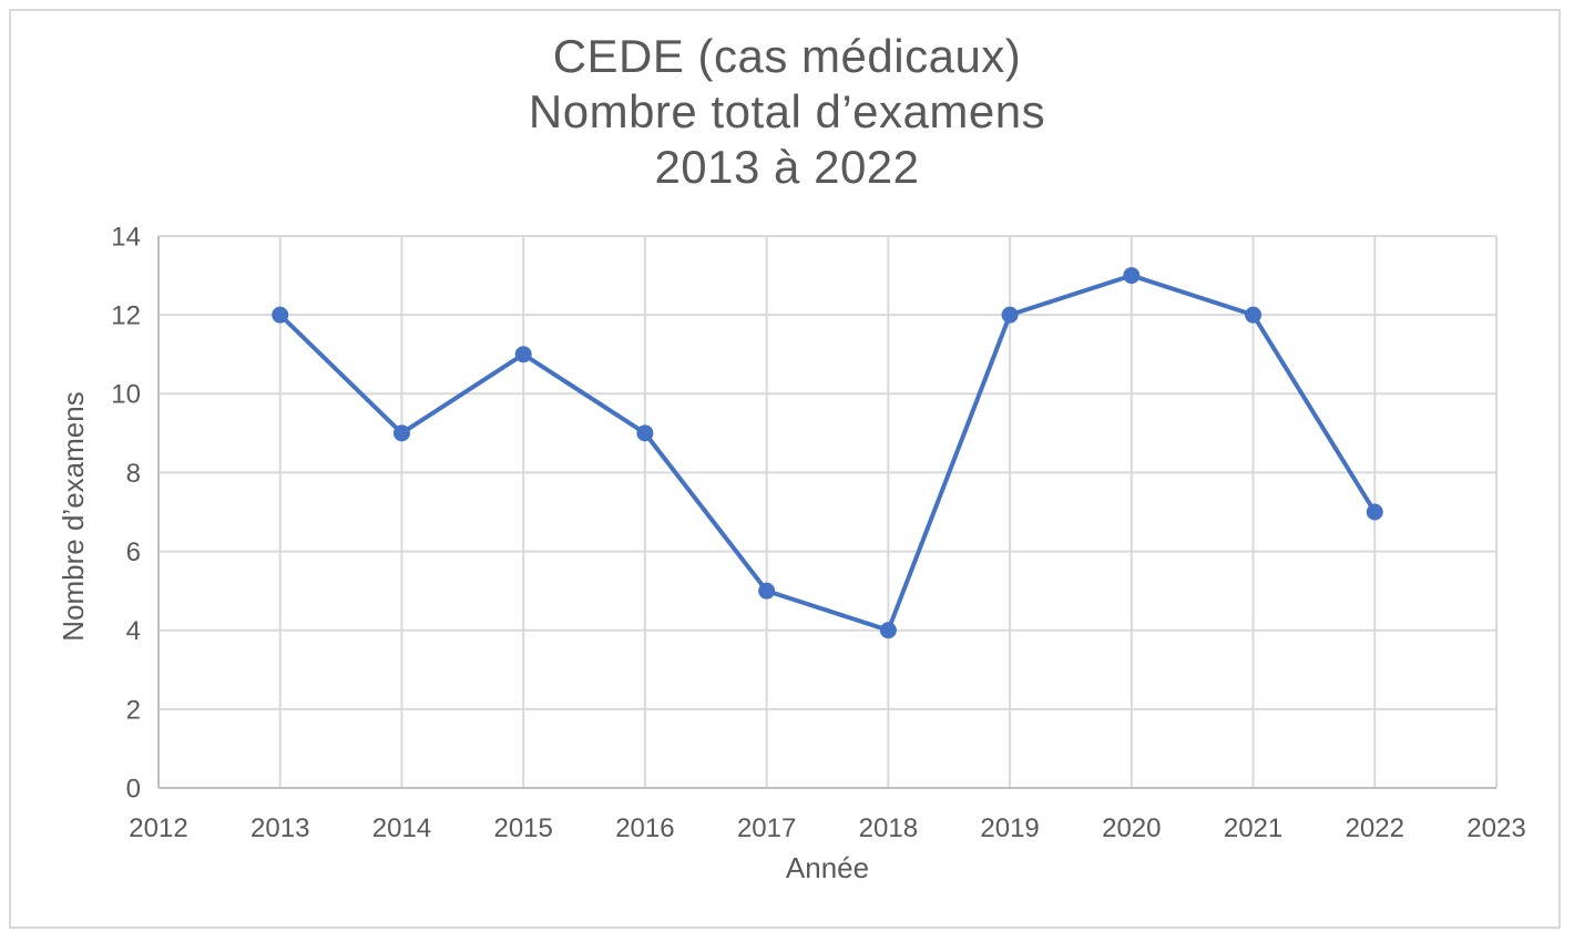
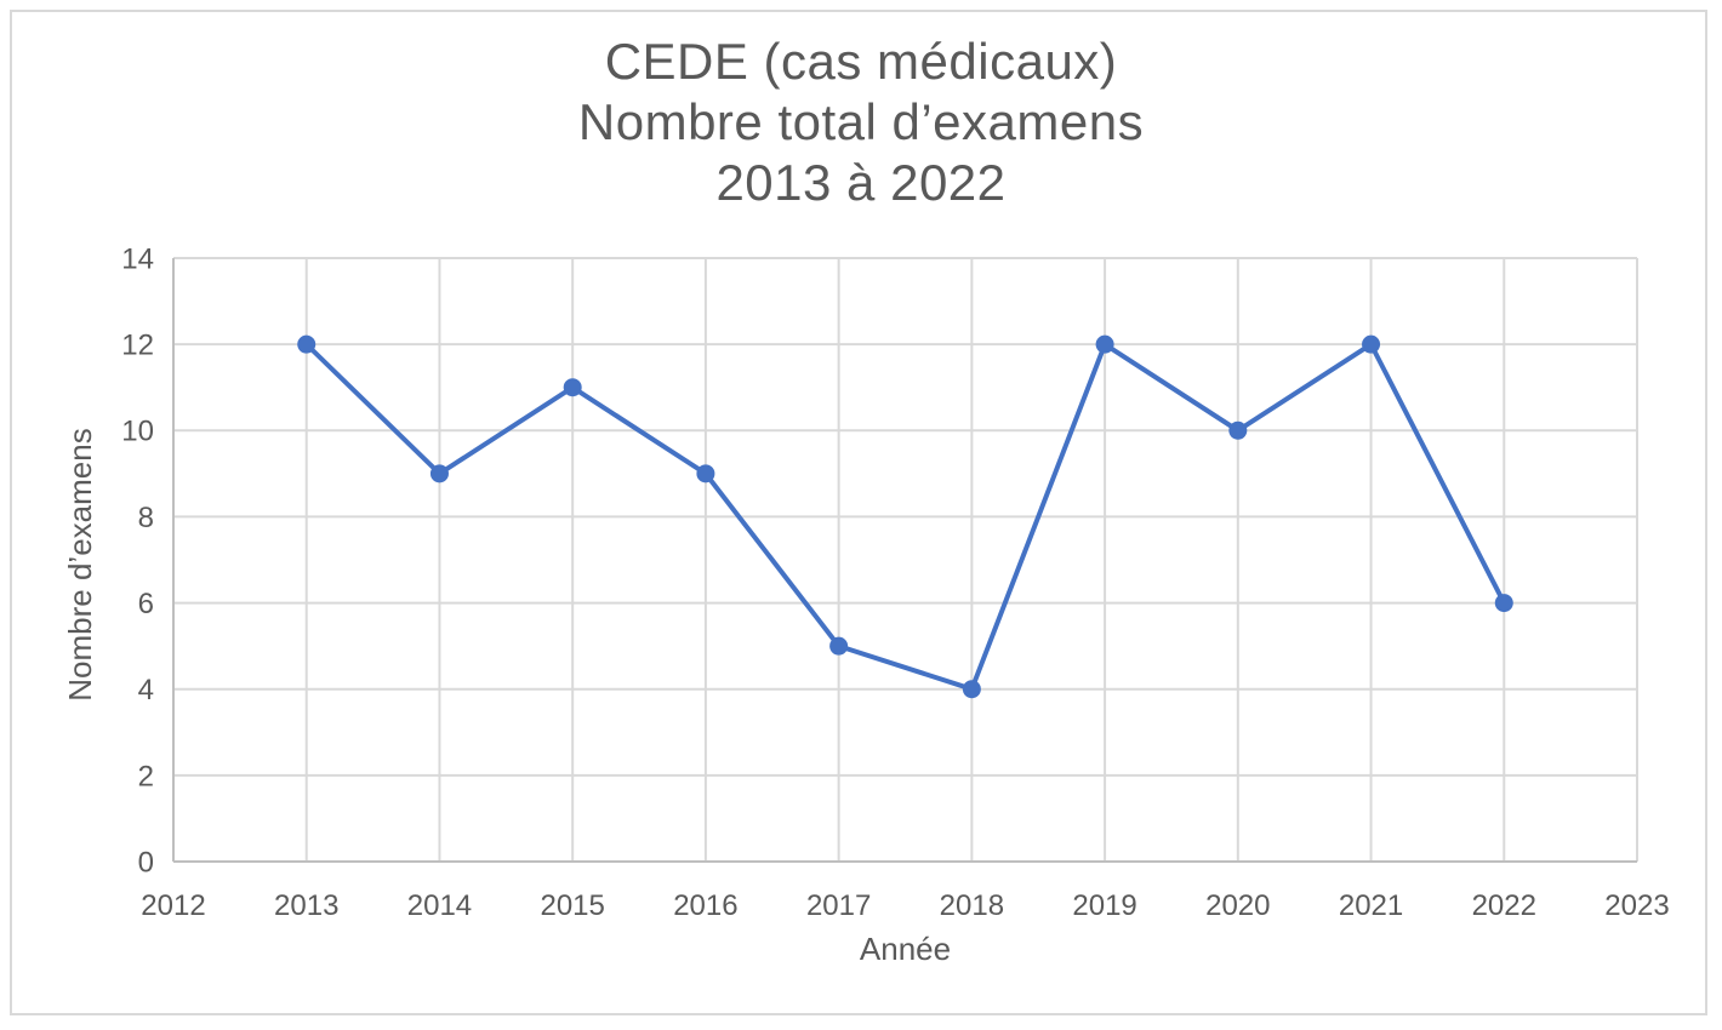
2020: 13 -> 10
2022: 7 -> 6
